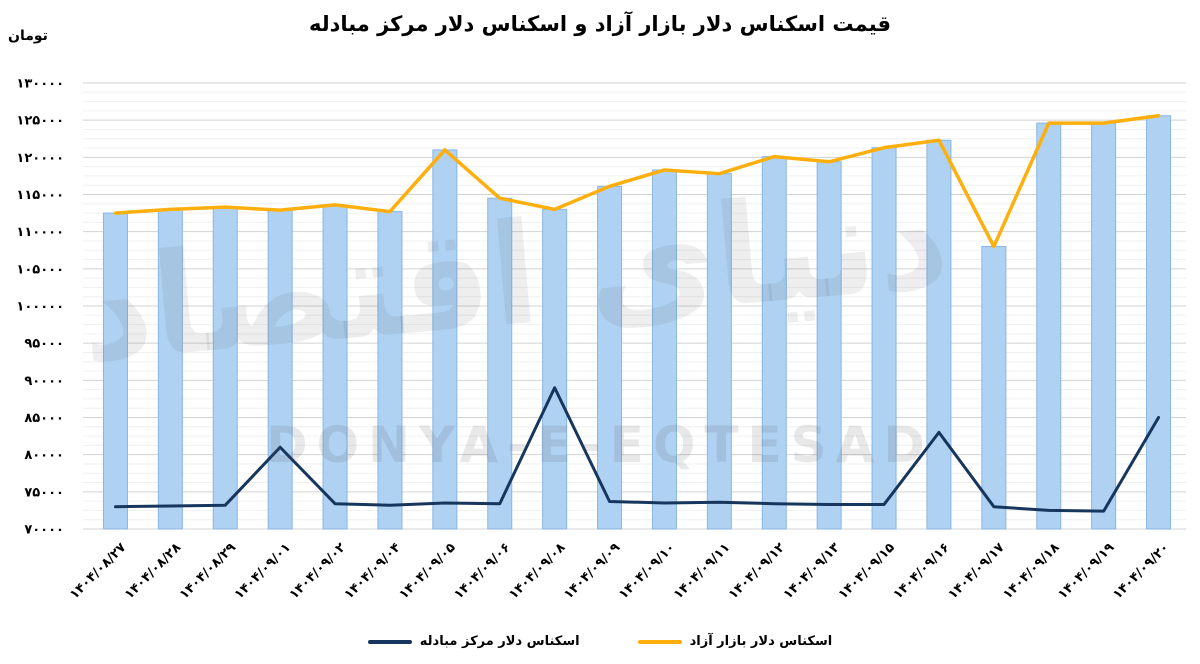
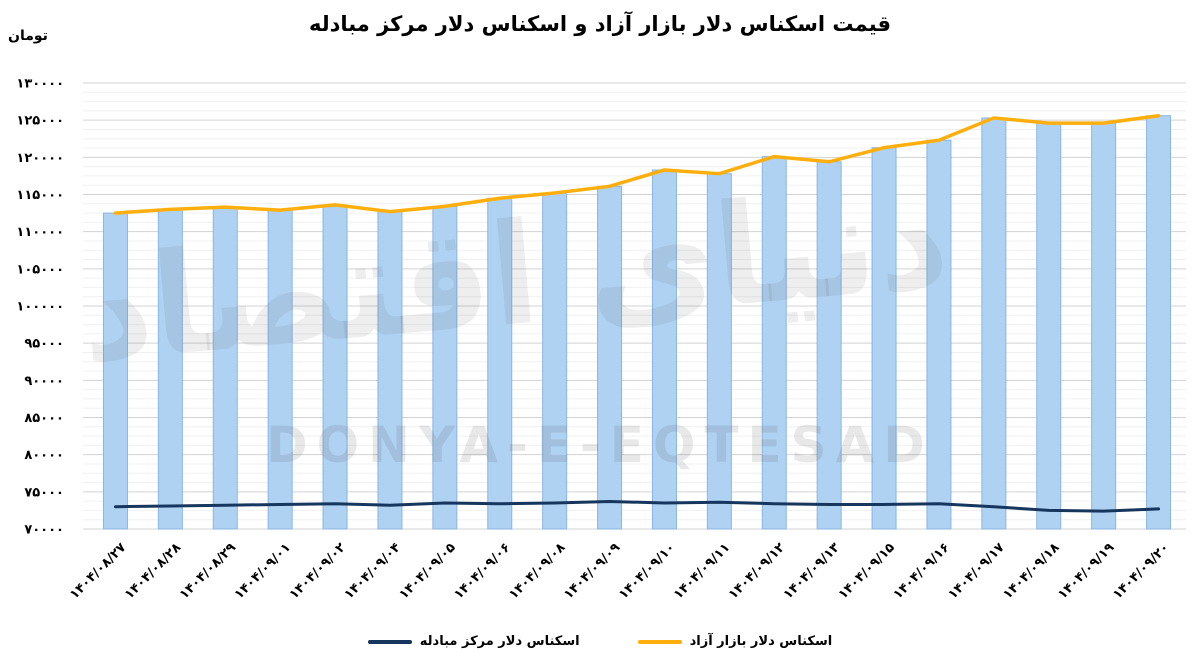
اسکناس دلار مرکز مبادله/۱۴۰۴/۰۹/۰۱: 81000 -> 73000
اسکناس دلار بازار آزاد/۱۴۰۴/۰۹/۰۵: 121000 -> 113000
اسکناس دلار بازار آزاد/۱۴۰۴/۰۹/۰۸: 113000 -> 115000
اسکناس دلار مرکز مبادله/۱۴۰۴/۰۹/۰۸: 89000 -> 74000
اسکناس دلار مرکز مبادله/۱۴۰۴/۰۹/۱۶: 83000 -> 73000
اسکناس دلار بازار آزاد/۱۴۰۴/۰۹/۱۷: 108000 -> 125000
اسکناس دلار مرکز مبادله/۱۴۰۴/۰۹/۲۰: 85000 -> 73000
